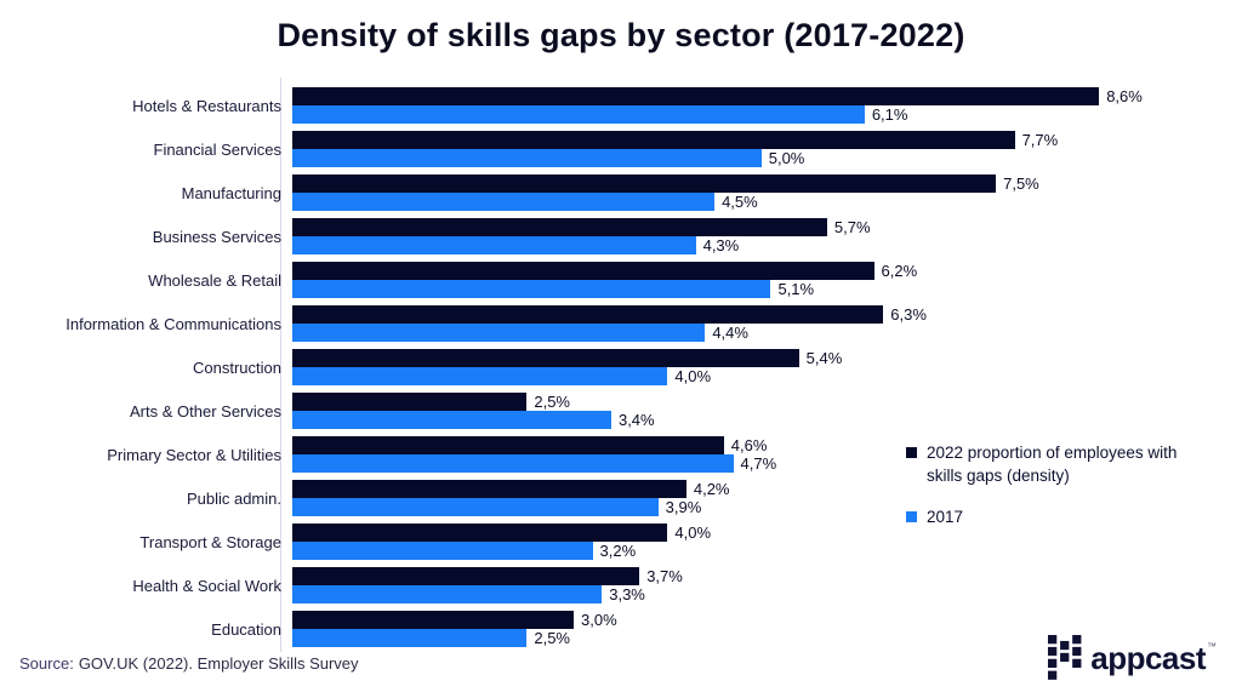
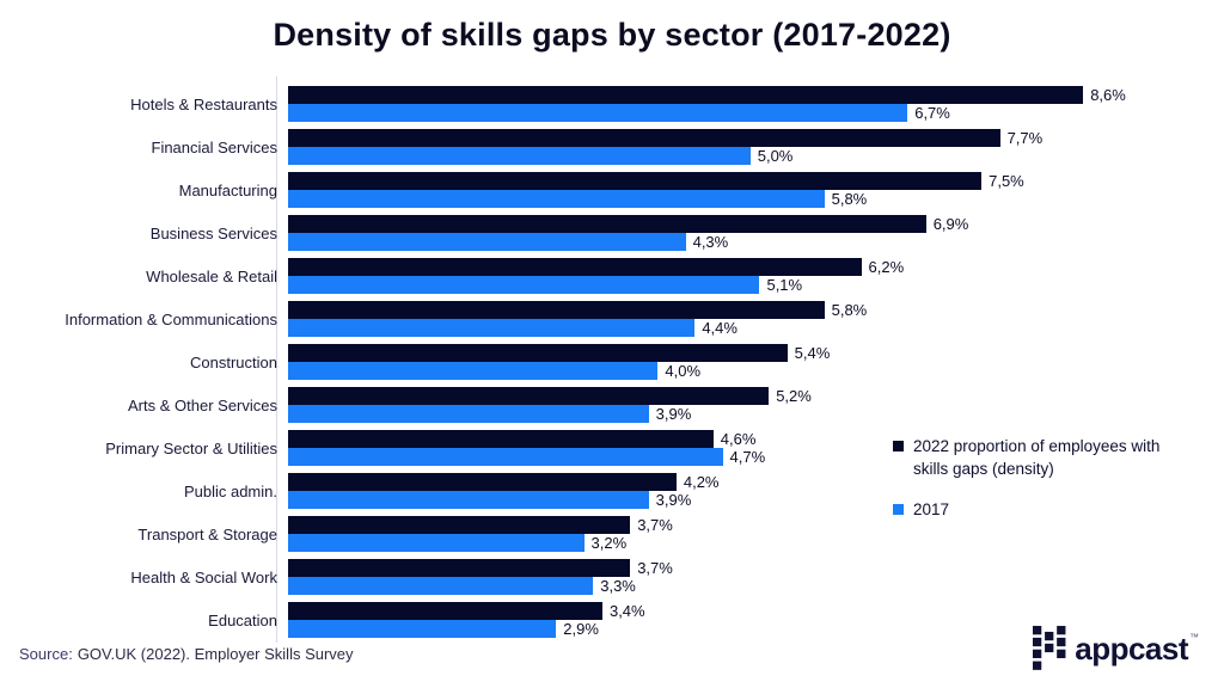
2017/Hotels & Restaurants: 6,1% -> 6,7%
2017/Manufacturing: 4,5% -> 5,8%
2022 proportion of employees with skills gaps (density)/Business Services: 5,7% -> 6,9%
2022 proportion of employees with skills gaps (density)/Information & Communications: 6,3% -> 5,8%
2022 proportion of employees with skills gaps (density)/Arts & Other Services: 2,5% -> 5,2%
2017/Arts & Other Services: 3,4% -> 3,9%
2022 proportion of employees with skills gaps (density)/Transport & Storage: 4,0% -> 3,7%
2022 proportion of employees with skills gaps (density)/Education: 3,0% -> 3,4%
2017/Education: 2,5% -> 2,9%
